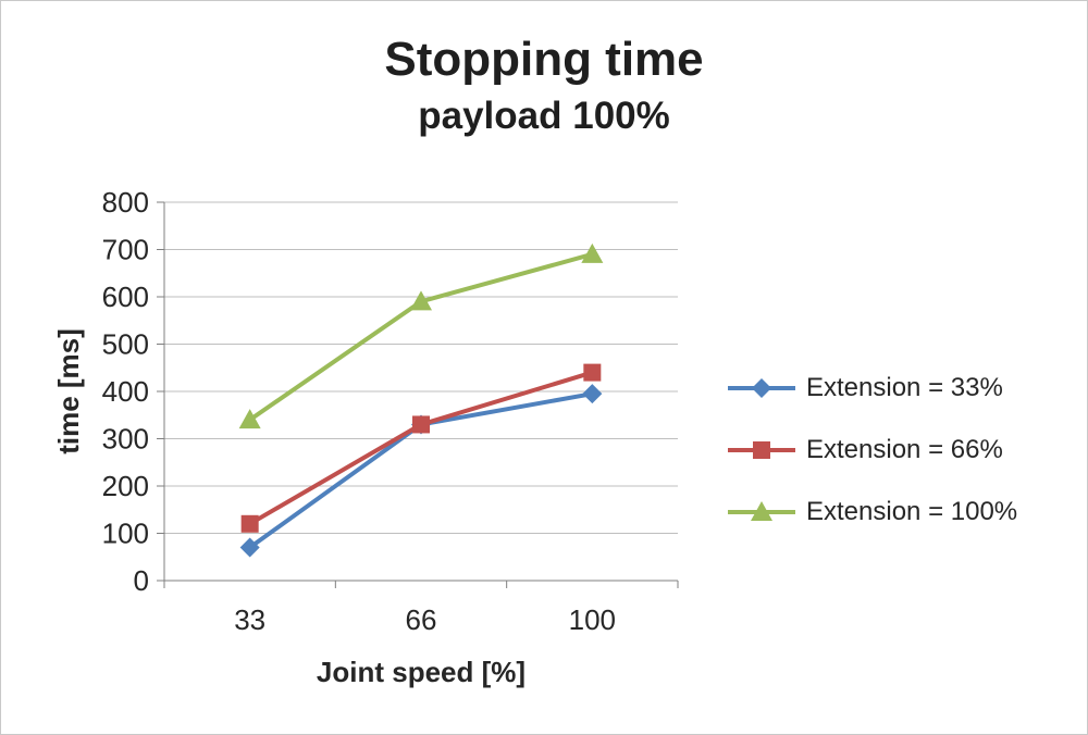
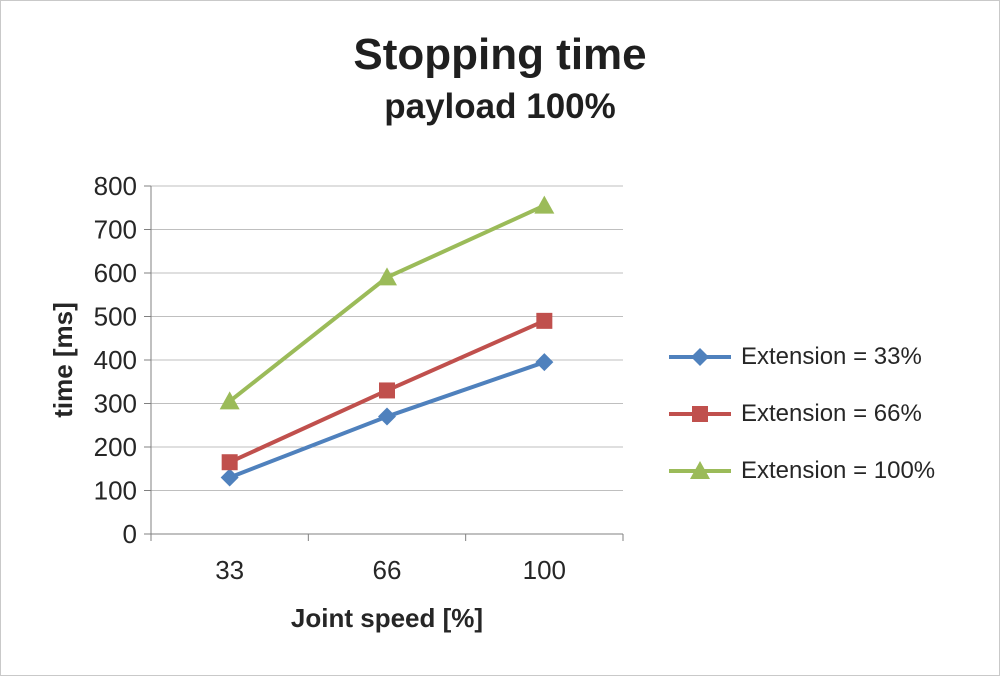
Extension = 33%/33: 70 -> 130
Extension = 66%/33: 120 -> 160
Extension = 100%/33: 340 -> 300
Extension = 33%/66: 330 -> 270
Extension = 66%/100: 440 -> 490
Extension = 100%/100: 690 -> 760
